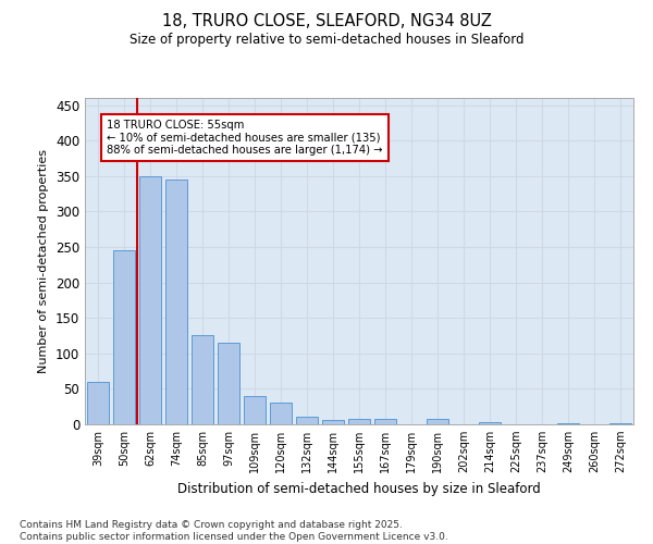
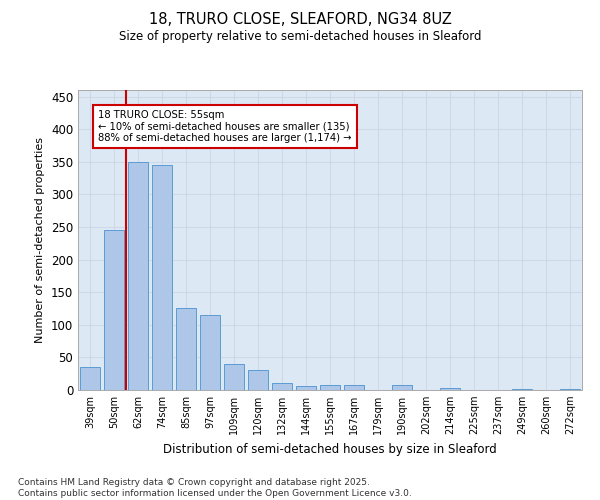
39sqm: 60 -> 36
